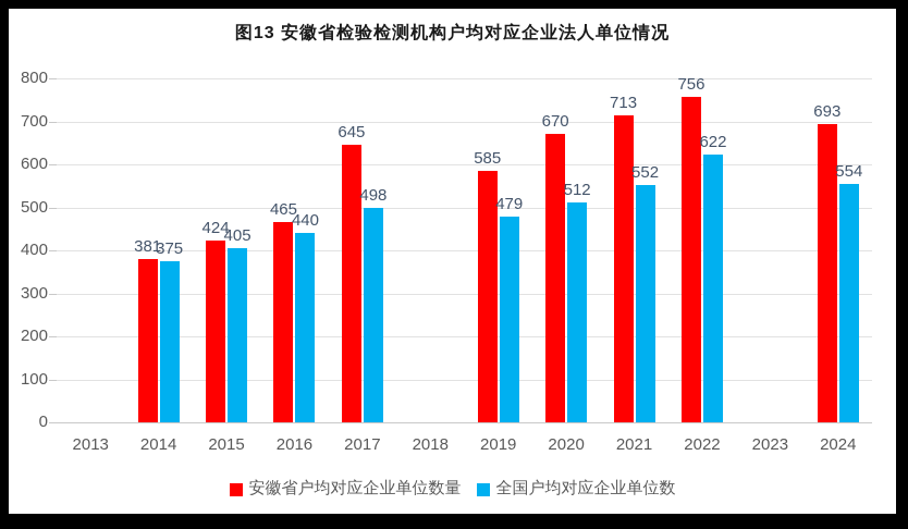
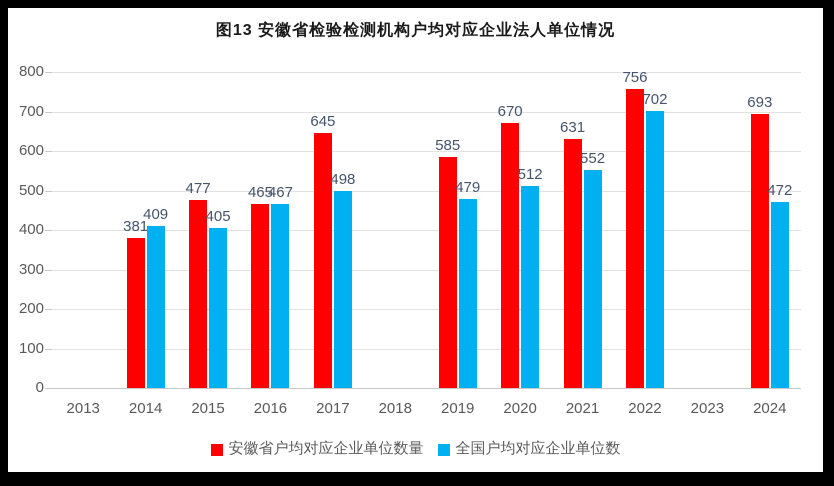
全国户均对应企业单位数/2014: 375 -> 409
安徽省户均对应企业单位数量/2015: 424 -> 477
全国户均对应企业单位数/2016: 440 -> 467
安徽省户均对应企业单位数量/2021: 713 -> 631
全国户均对应企业单位数/2022: 622 -> 702
全国户均对应企业单位数/2024: 554 -> 472
